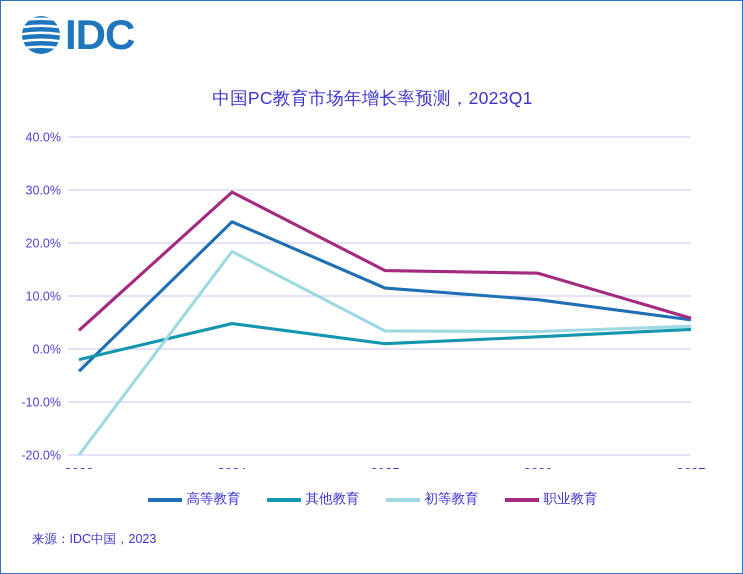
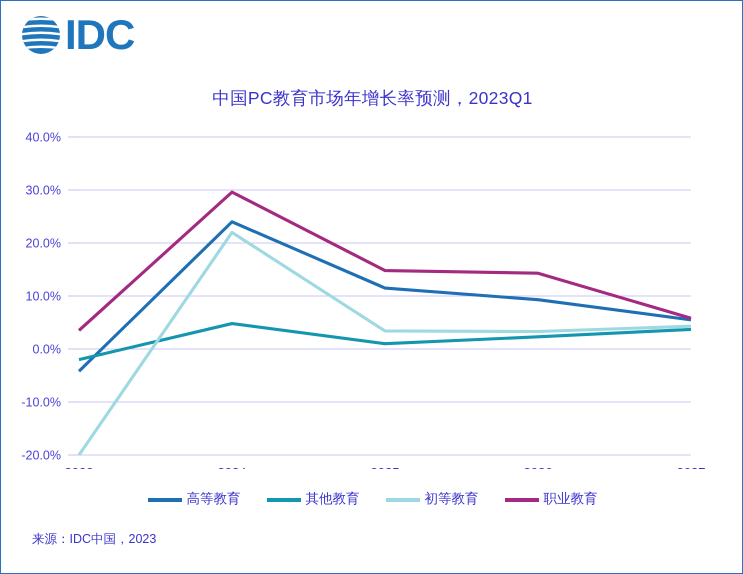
初等教育/2024: 18% -> 22%
